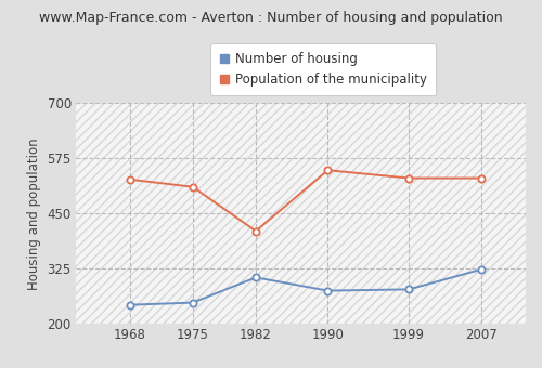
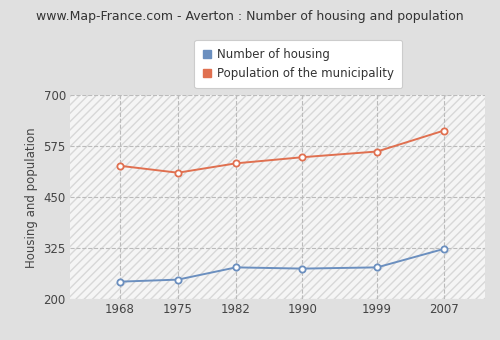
Number of housing/1982: 305 -> 278
Population of the municipality/1982: 410 -> 533
Population of the municipality/1999: 530 -> 562
Population of the municipality/2007: 530 -> 613
